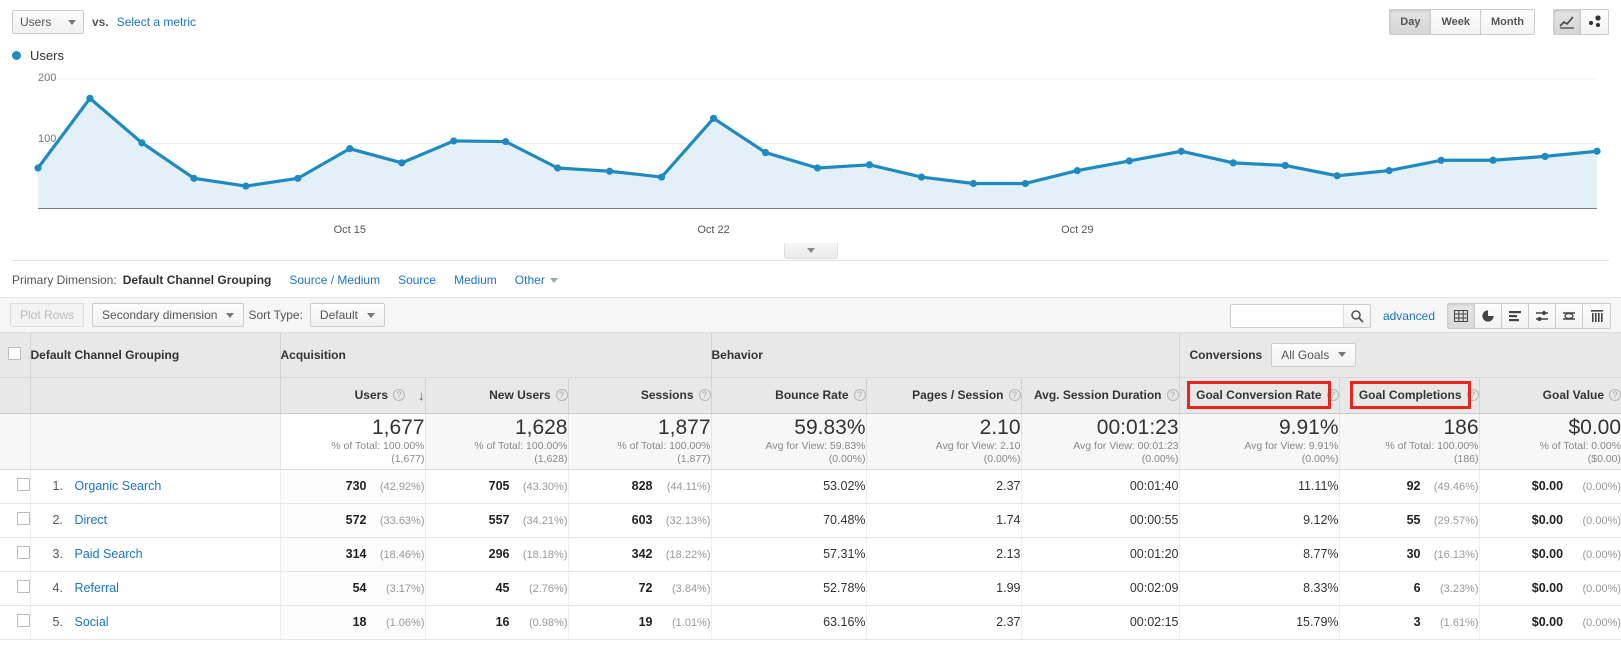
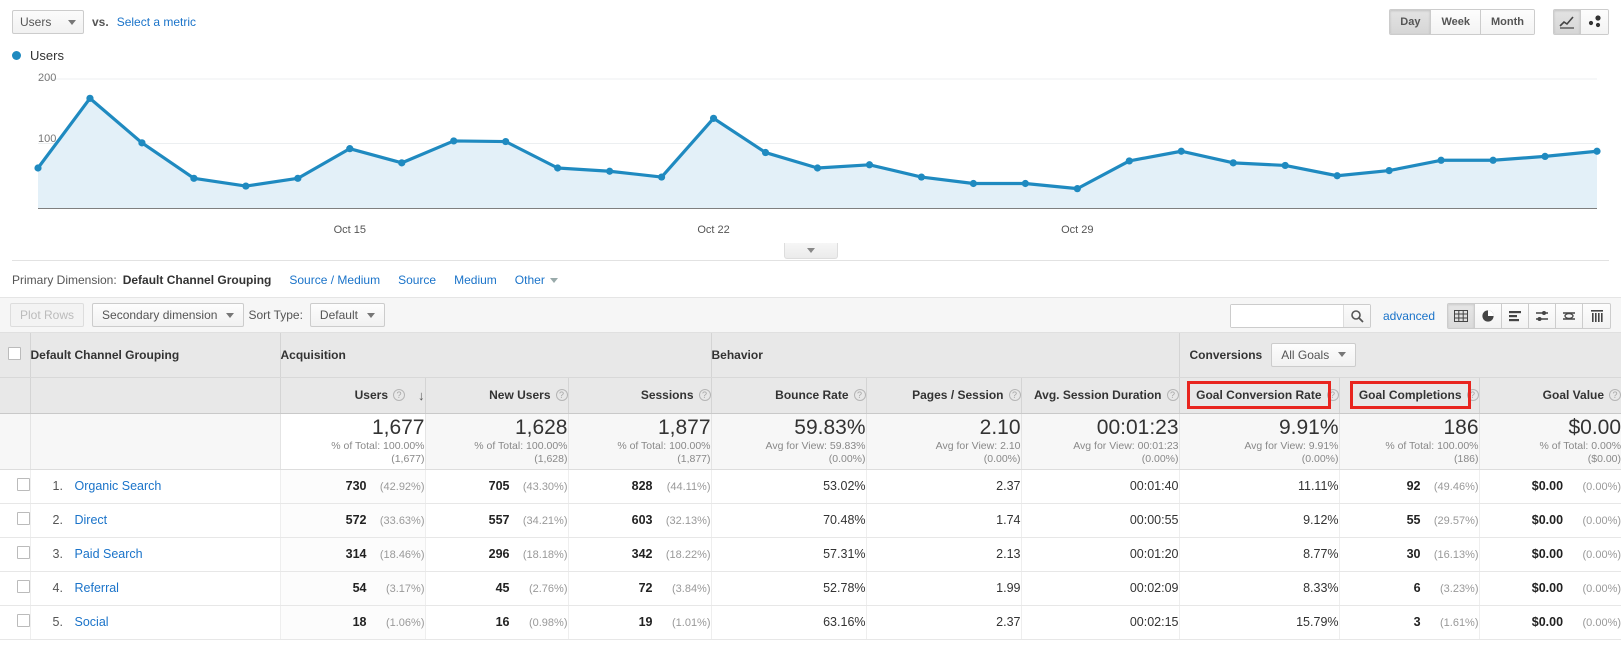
Oct 29: 60 -> 30
